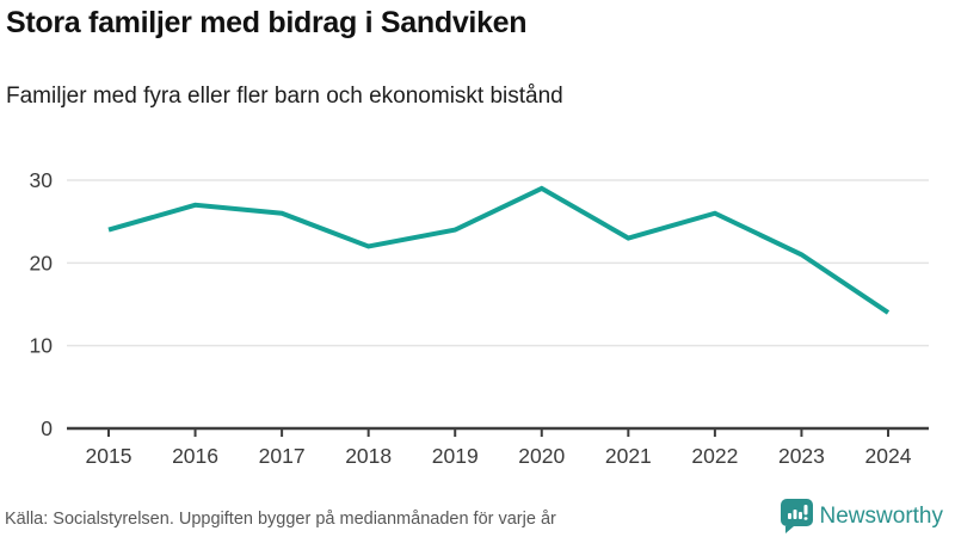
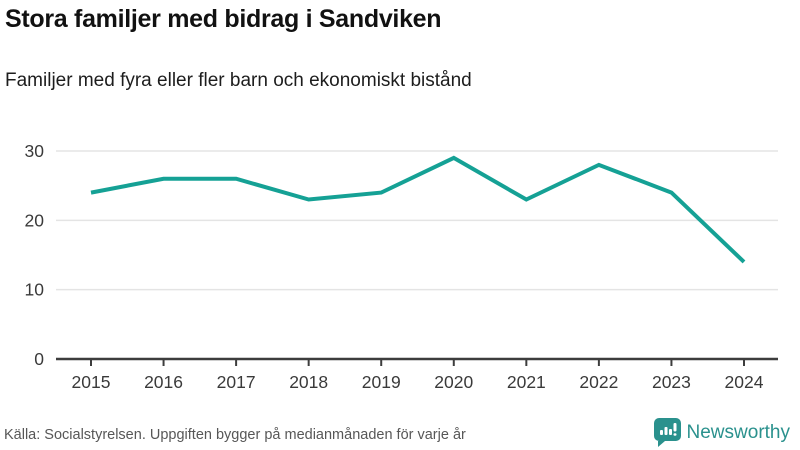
2016: 27 -> 26
2018: 22 -> 23
2022: 26 -> 28
2023: 21 -> 24
